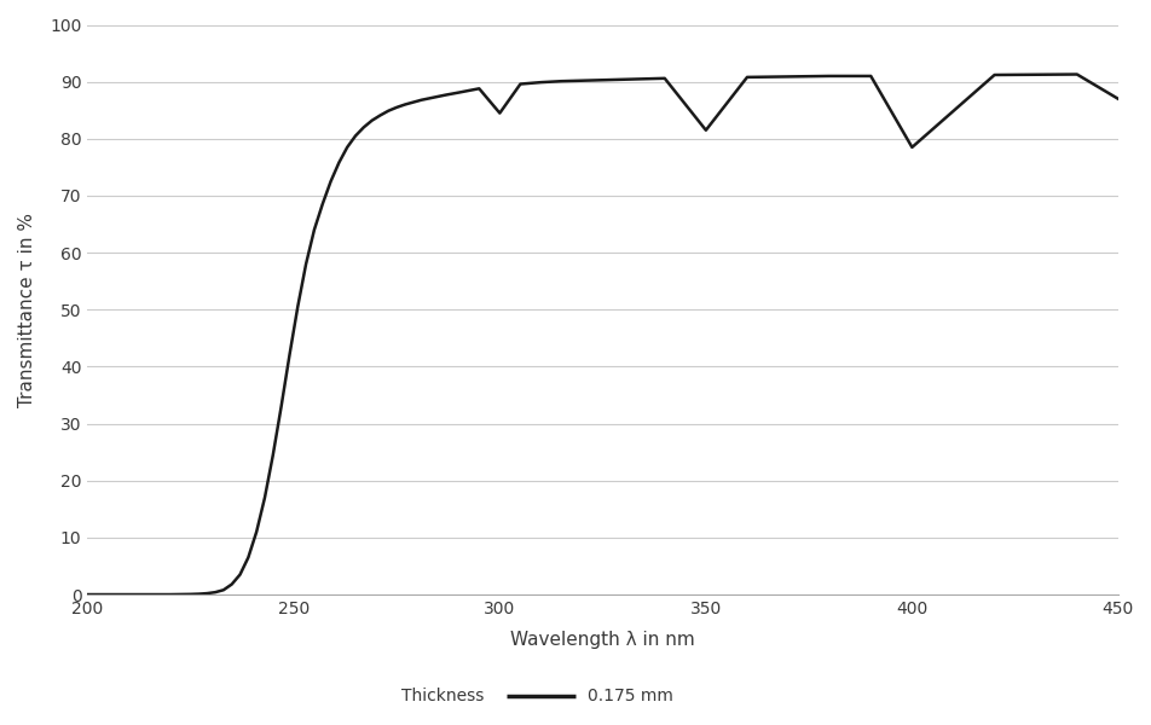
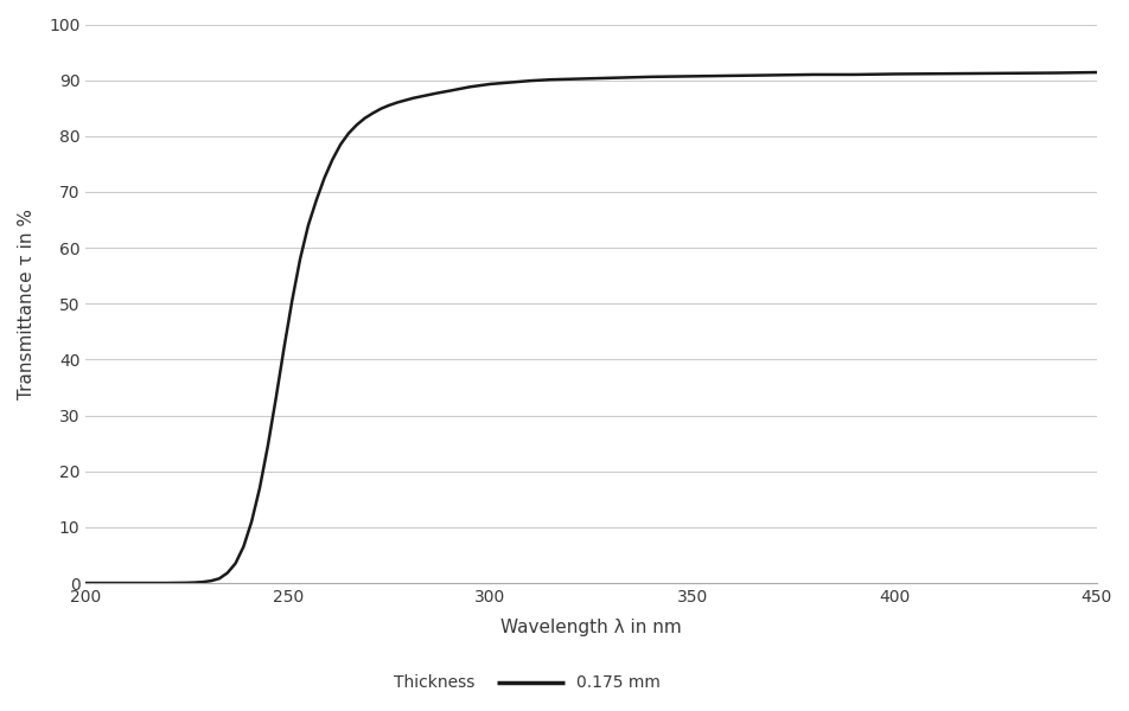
300: 84.5 -> 89.3
350: 81.5 -> 90.7
400: 78.5 -> 91.1
450: 87.0 -> 91.4
